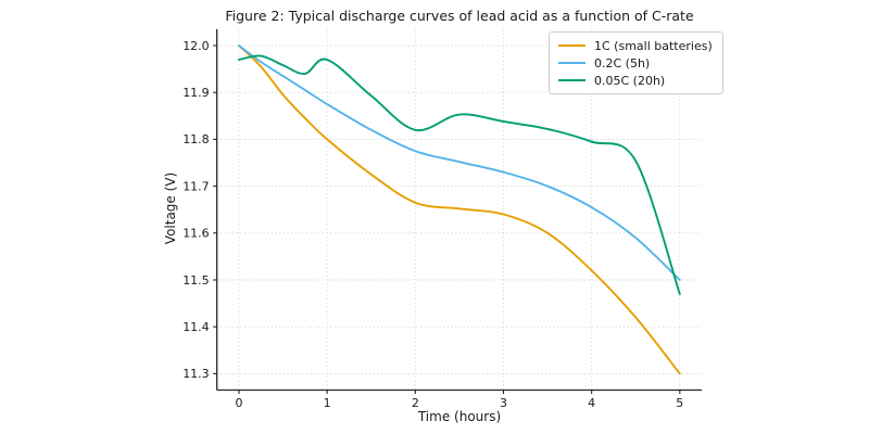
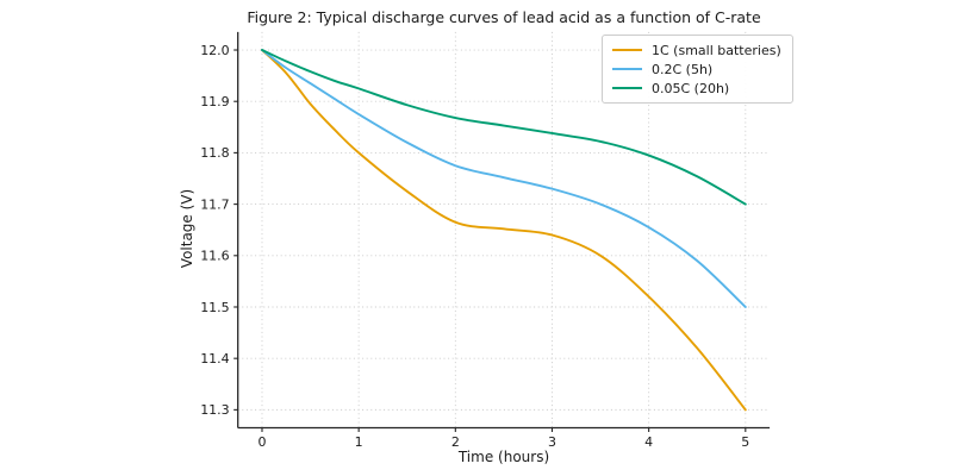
0.05C (20h)/0: 11.97 -> 12.00
0.05C (20h)/1: 11.97 -> 11.93
0.05C (20h)/2: 11.82 -> 11.87
0.05C (20h)/5: 11.47 -> 11.70
